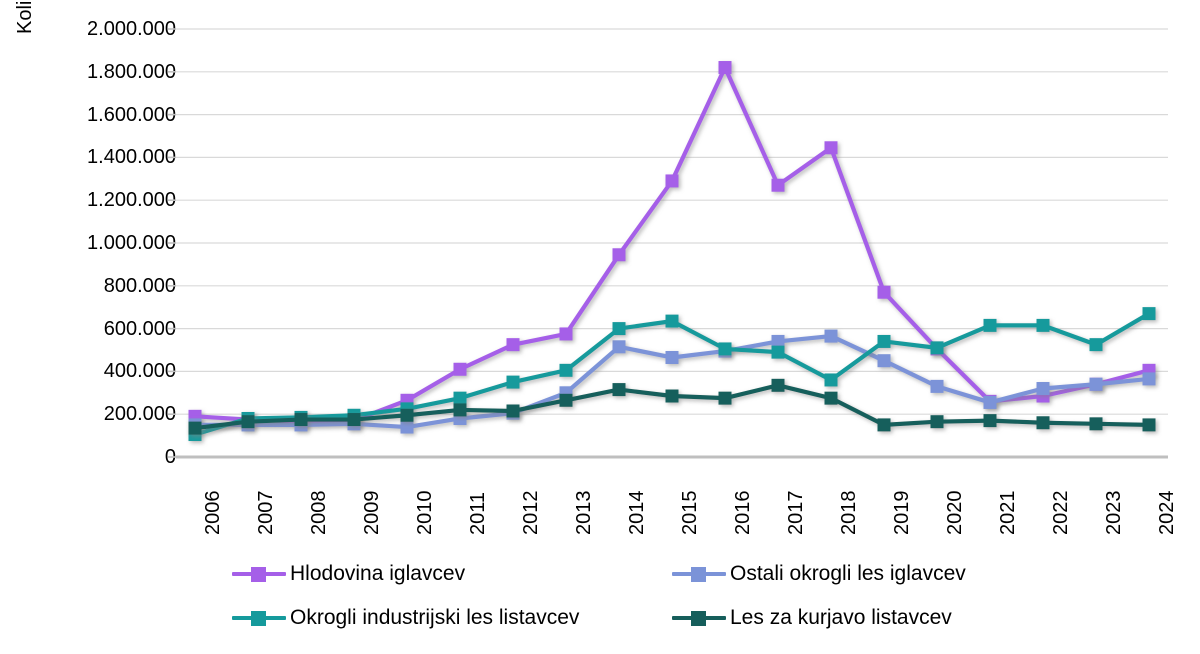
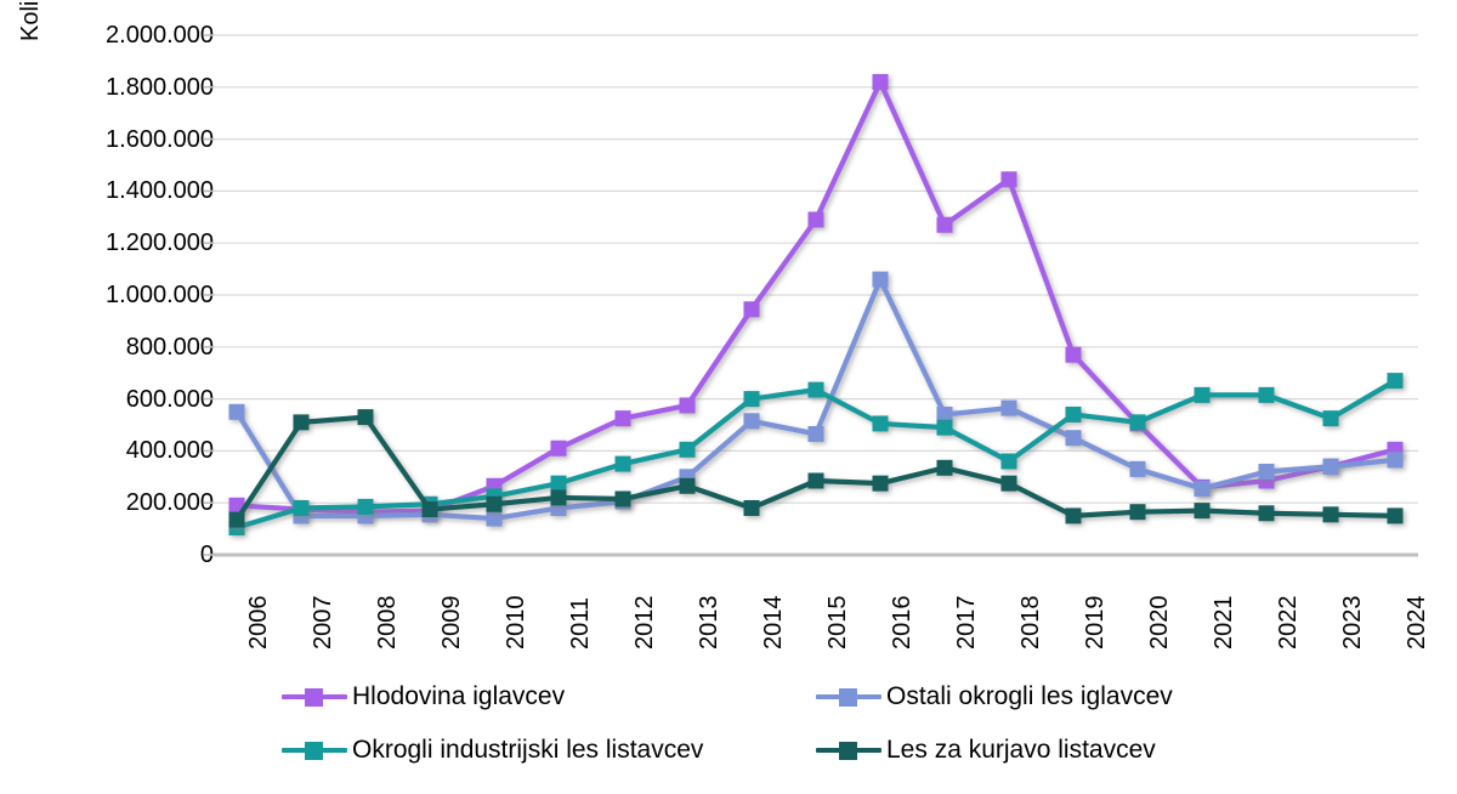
Ostali okrogli les iglavcev/2006: 150000 -> 550000
Les za kurjavo listavcev/2007: 160000 -> 510000
Les za kurjavo listavcev/2008: 180000 -> 530000
Les za kurjavo listavcev/2014: 320000 -> 180000
Ostali okrogli les iglavcev/2016: 500000 -> 1060000
